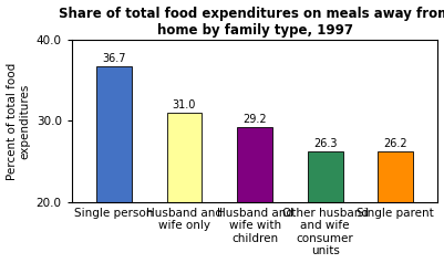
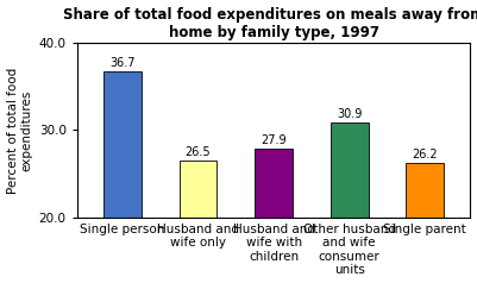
Husband and wife only: 31.0 -> 26.5
Husband and wife with children: 29.2 -> 27.9
Other husband and wife consumer units: 26.3 -> 30.9
